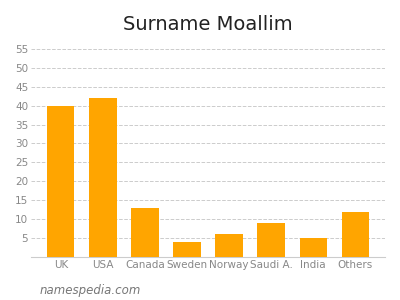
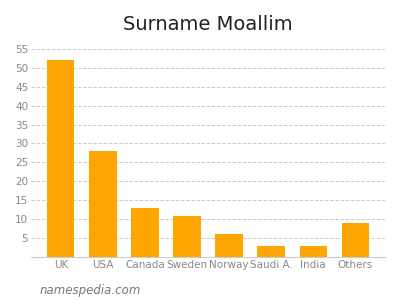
UK: 40 -> 52
USA: 42 -> 28
Sweden: 4 -> 11
Saudi A.: 9 -> 3
India: 5 -> 3
Others: 12 -> 9
